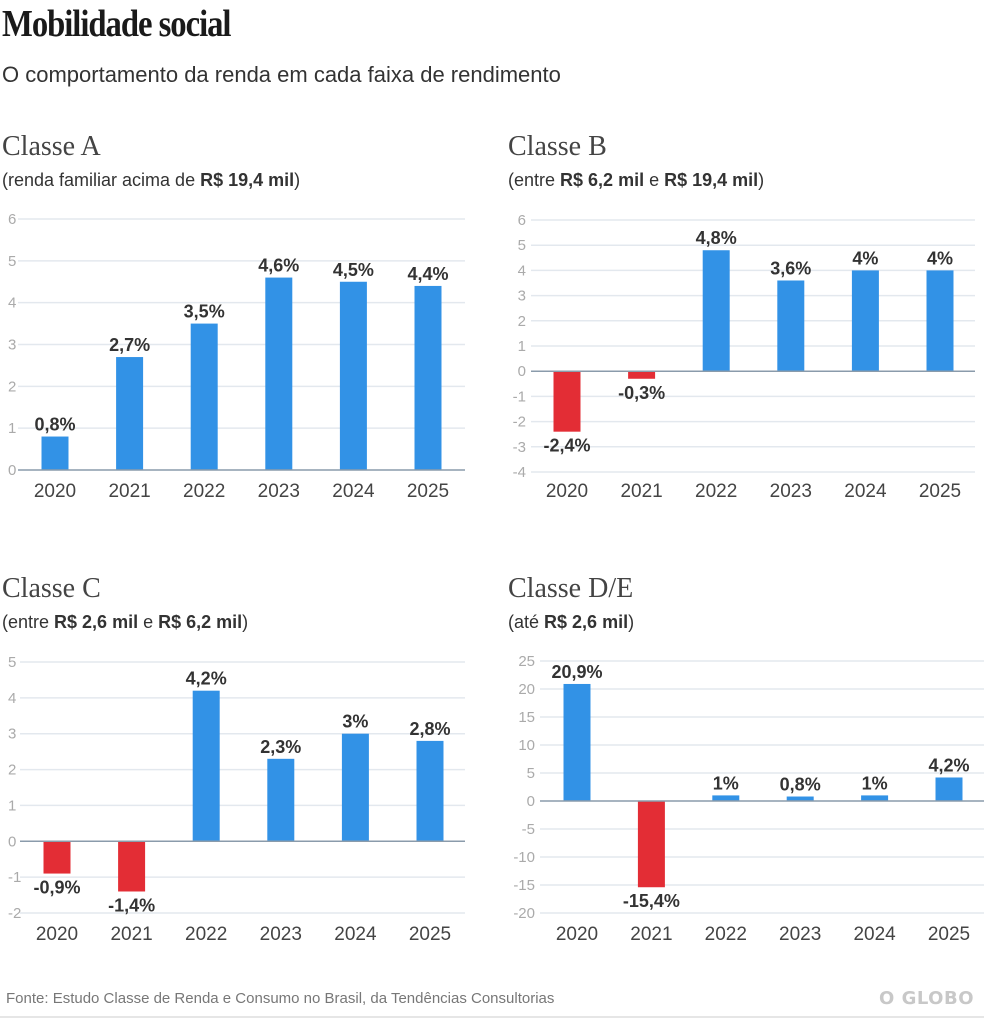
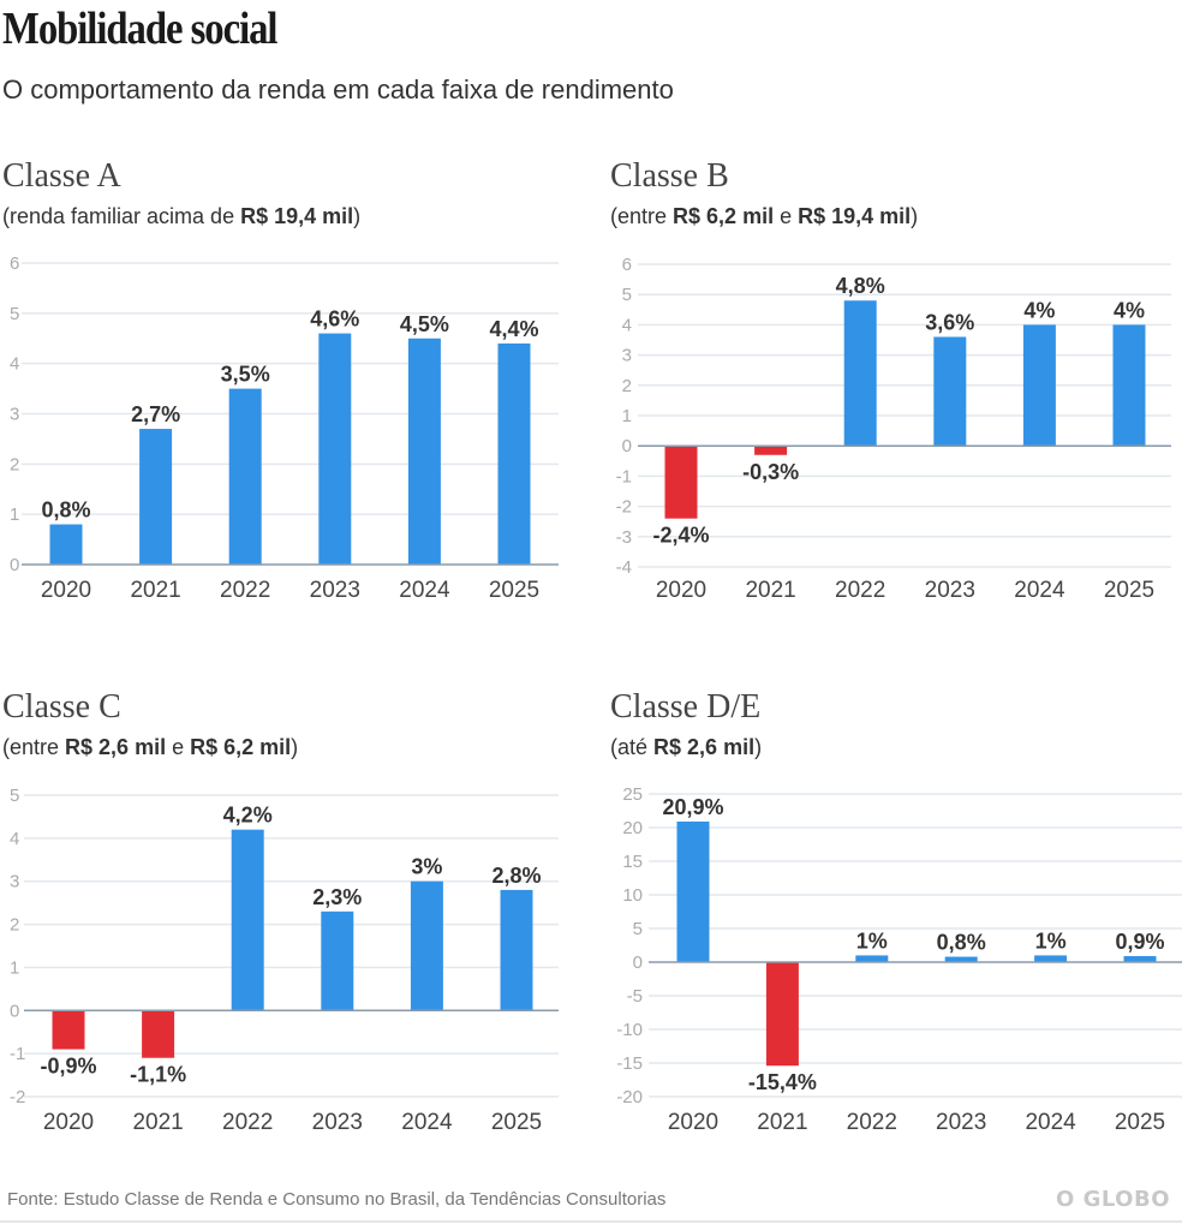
Classe C/2021: -1,4% -> -1,1%
Classe D/E/2025: 4,2% -> 0,9%
